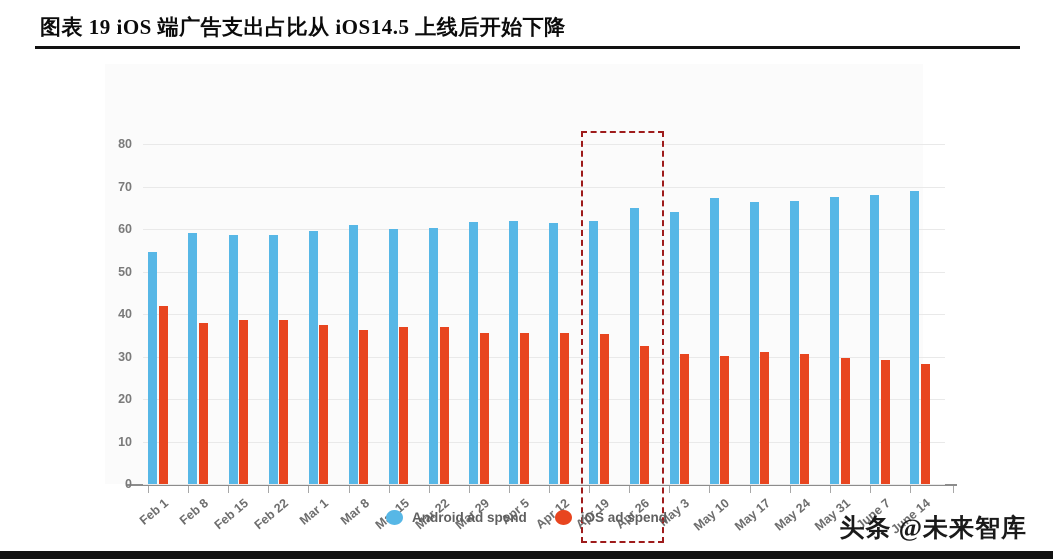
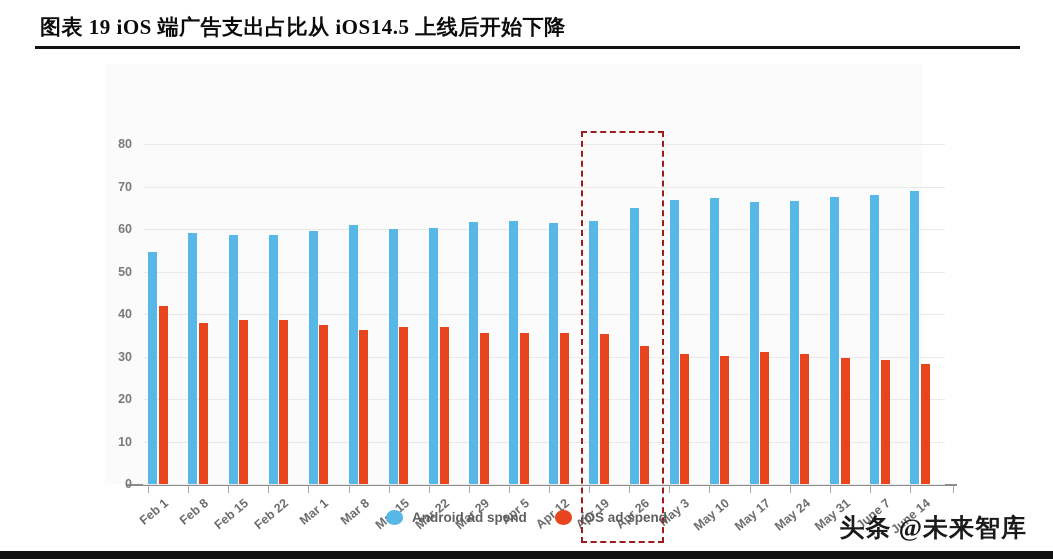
Android ad spend/May 3: 64 -> 67
